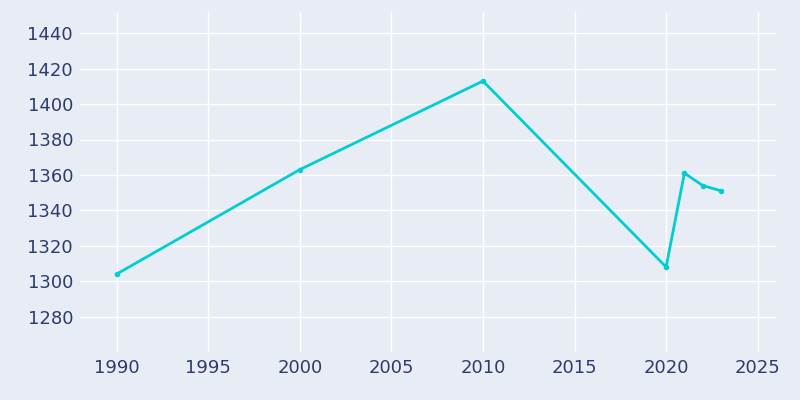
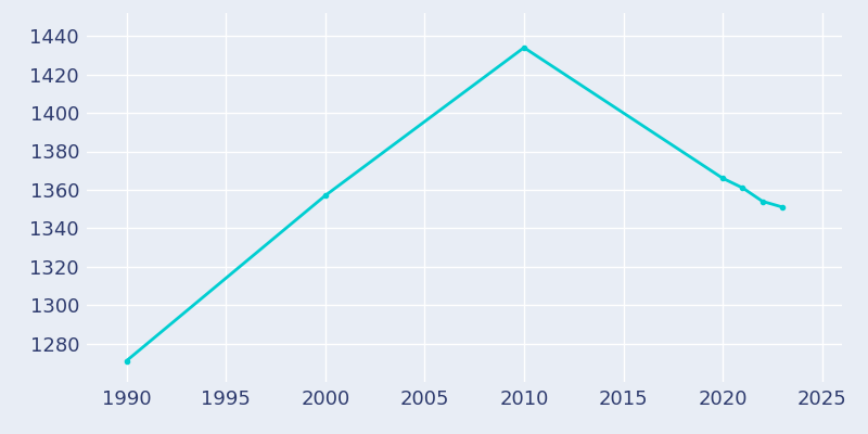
1990: 1304 -> 1271
2000: 1363 -> 1357
2010: 1413 -> 1434
2020: 1308 -> 1366
